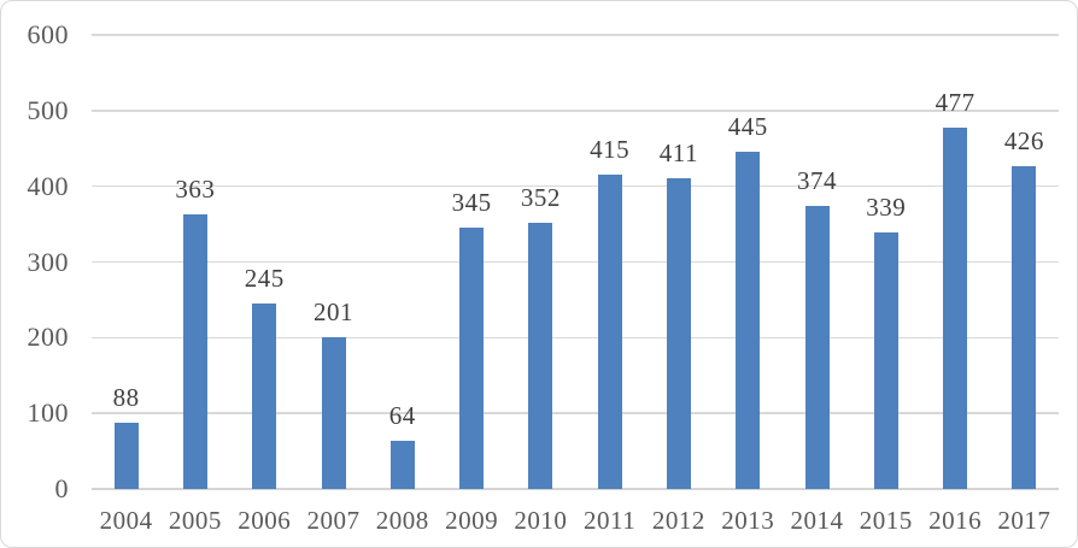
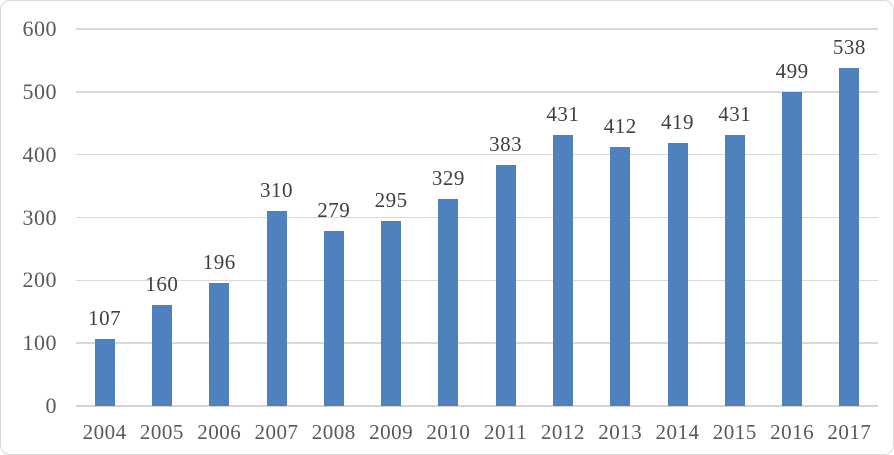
2004: 88 -> 107
2005: 363 -> 160
2006: 245 -> 196
2007: 201 -> 310
2008: 64 -> 279
2009: 345 -> 295
2010: 352 -> 329
2011: 415 -> 383
2012: 411 -> 431
2013: 445 -> 412
2014: 374 -> 419
2015: 339 -> 431
2016: 477 -> 499
2017: 426 -> 538
